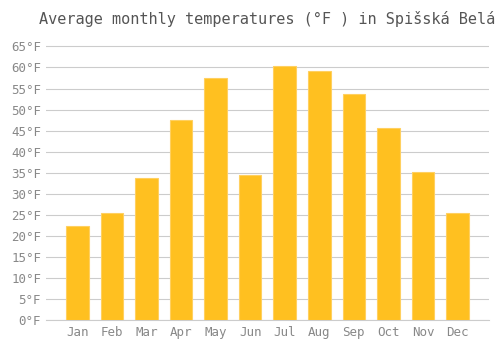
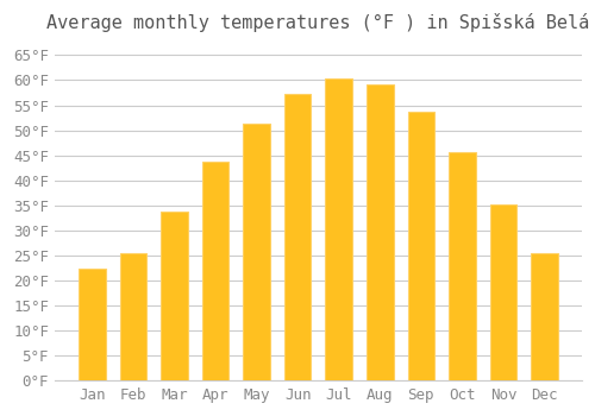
Apr: 47.5°F -> 43.7°F
May: 57.5°F -> 51.4°F
Jun: 34.5°F -> 57.2°F
